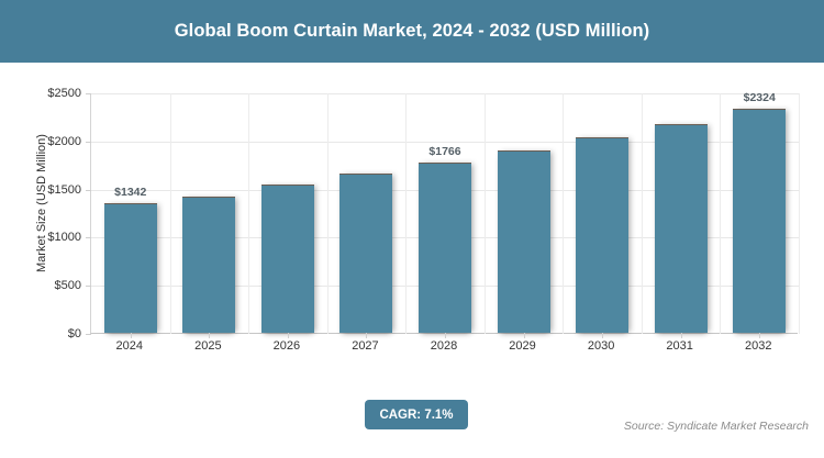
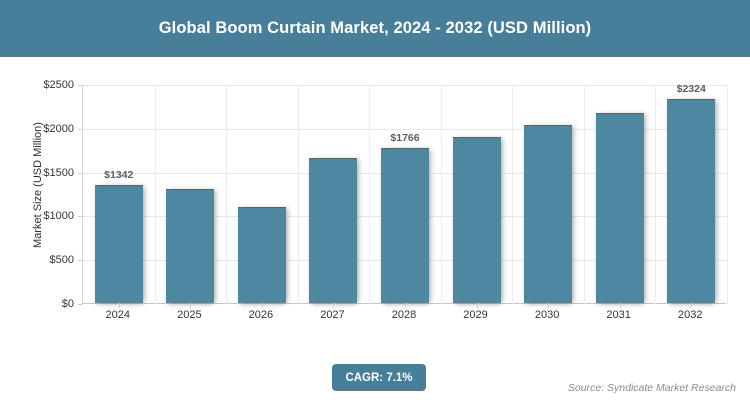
2025: $1400 -> $1300
2026: $1500 -> $1100
